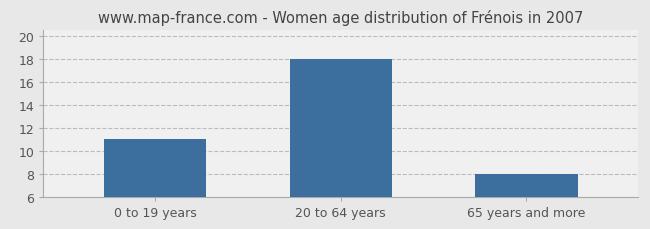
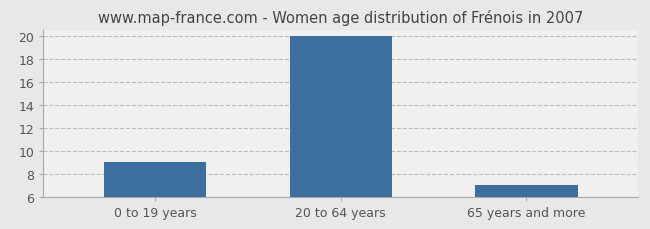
0 to 19 years: 11 -> 9
20 to 64 years: 18 -> 20
65 years and more: 8 -> 7
